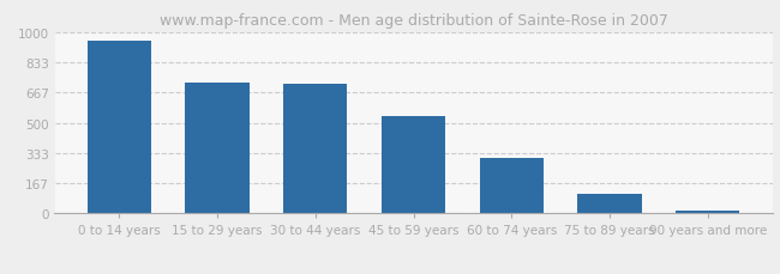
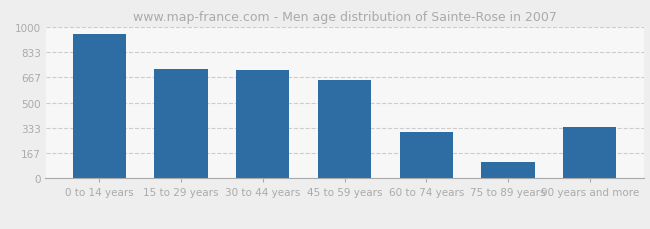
45 to 59 years: 540 -> 650
90 years and more: 20 -> 340
